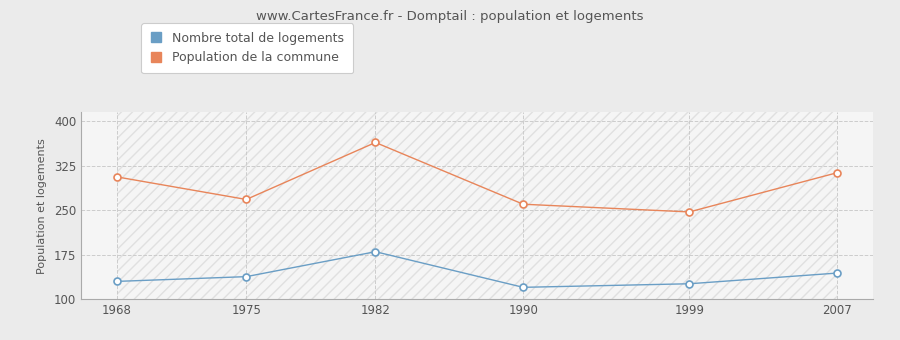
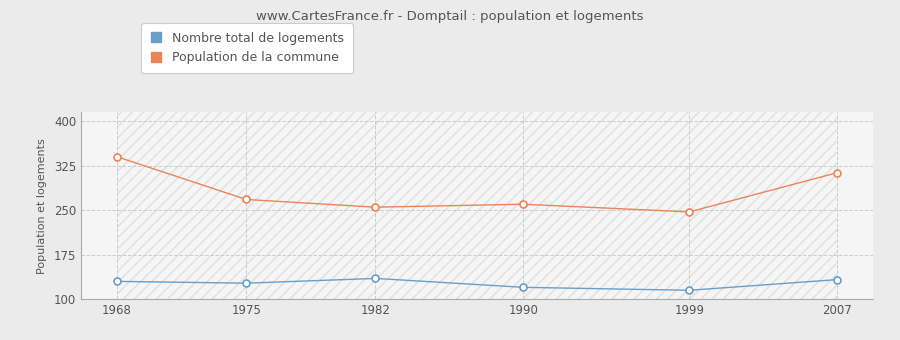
Population de la commune/1968: 306 -> 340
Nombre total de logements/1975: 138 -> 127
Nombre total de logements/1982: 180 -> 135
Population de la commune/1982: 364 -> 255
Nombre total de logements/1999: 126 -> 115
Nombre total de logements/2007: 144 -> 133
